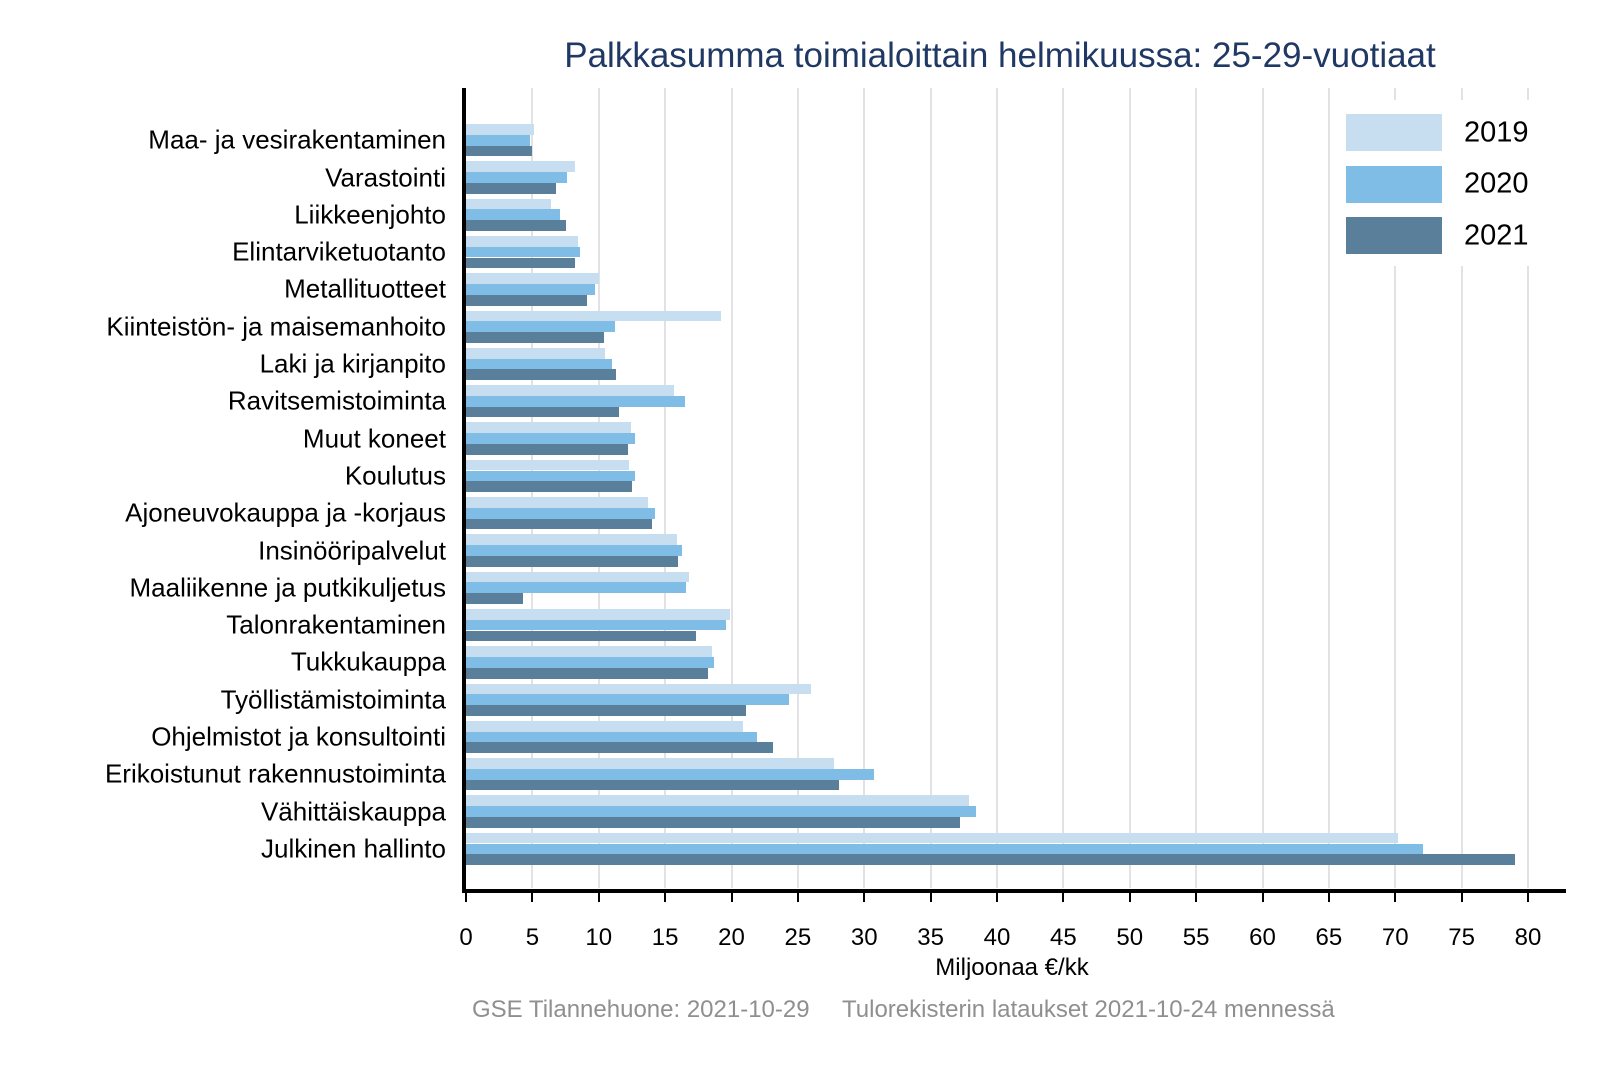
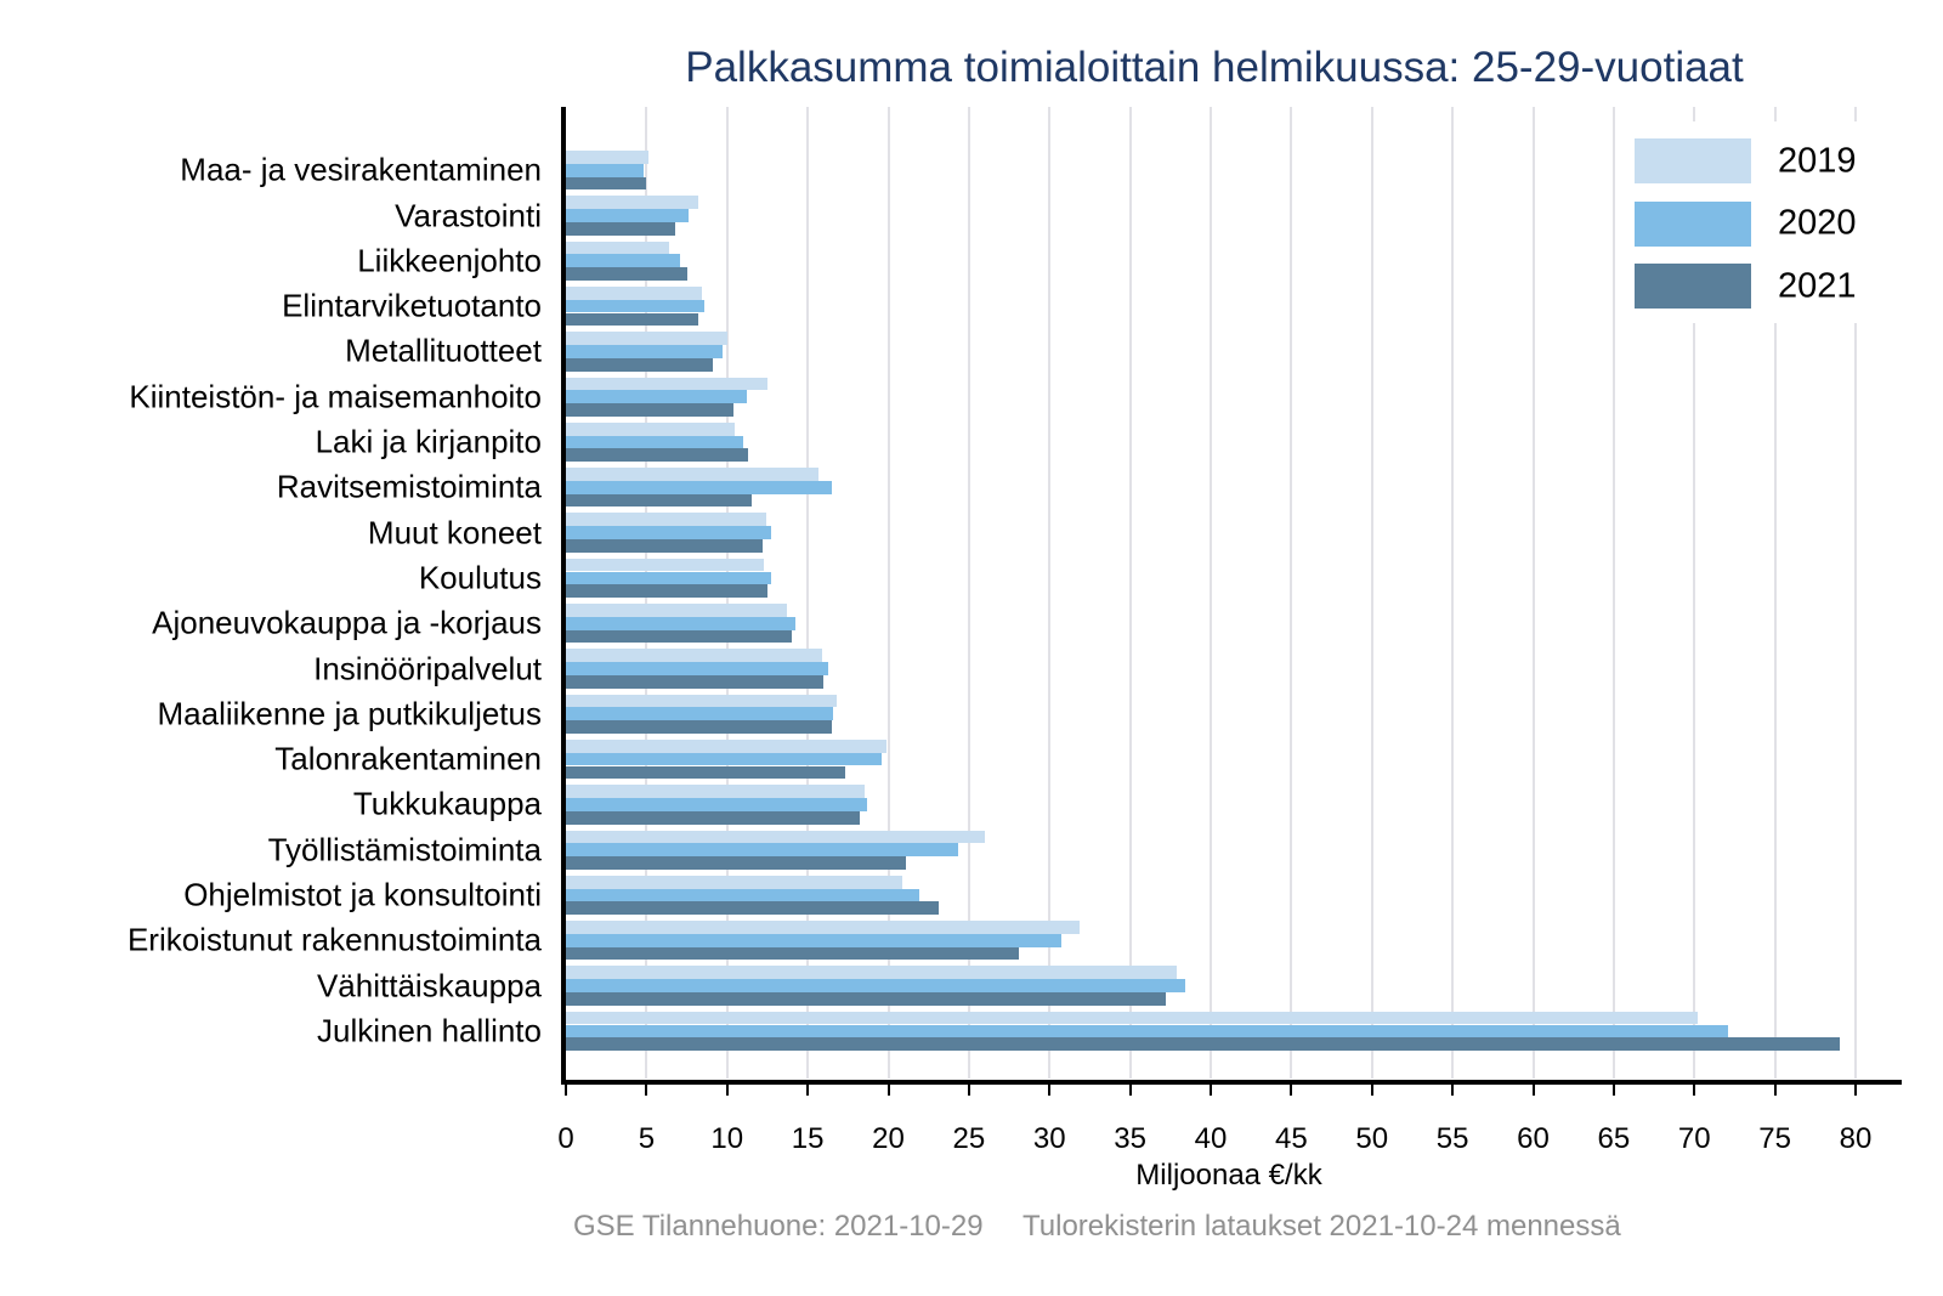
2019/Kiinteistön- ja maisemanhoito: 19.2 -> 12.5
2021/Maaliikenne ja putkikuljetus: 4.3 -> 16.5
2019/Erikoistunut rakennustoiminta: 27.7 -> 31.9
